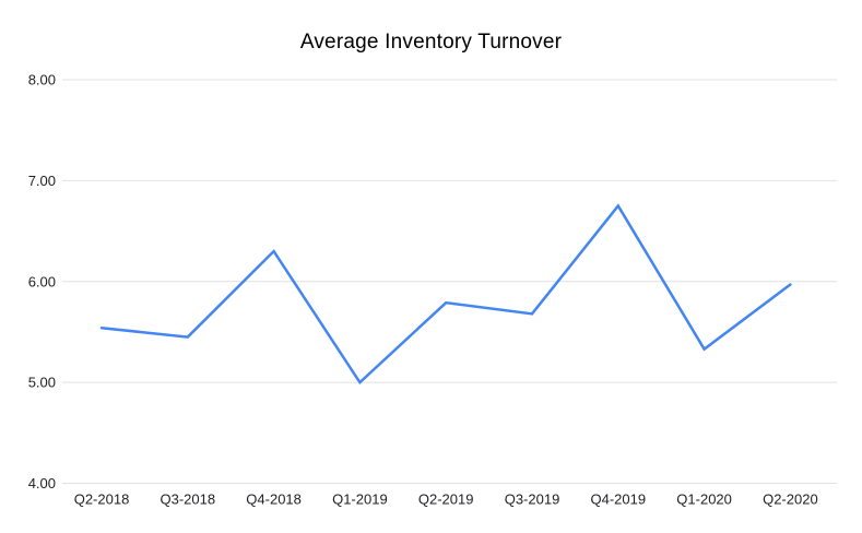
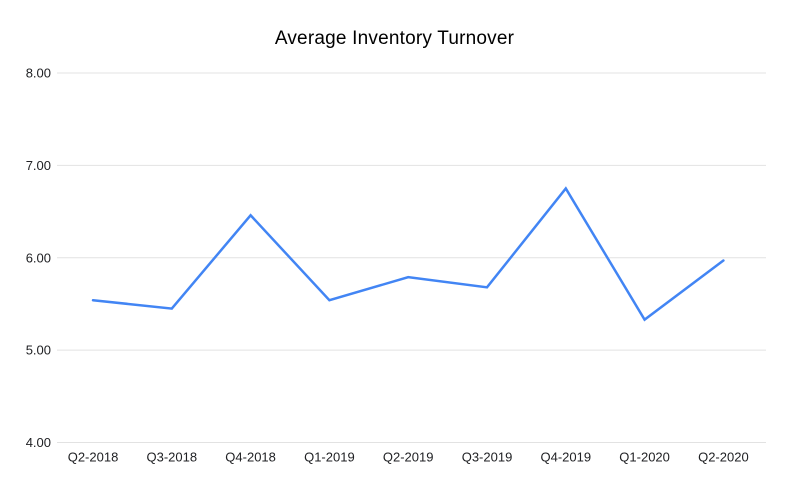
Q4-2018: 6.3 -> 6.5
Q1-2019: 5.0 -> 5.5
